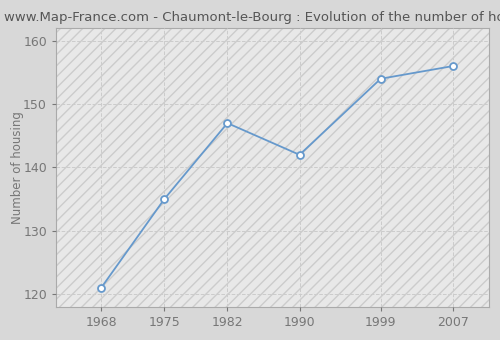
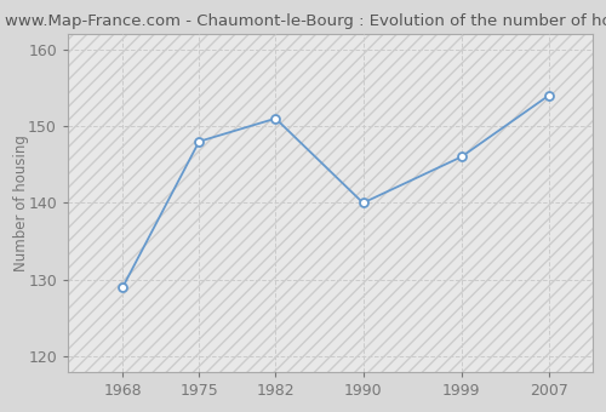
1968: 121 -> 129
1975: 135 -> 148
1982: 147 -> 151
1990: 142 -> 140
1999: 154 -> 146
2007: 156 -> 154
